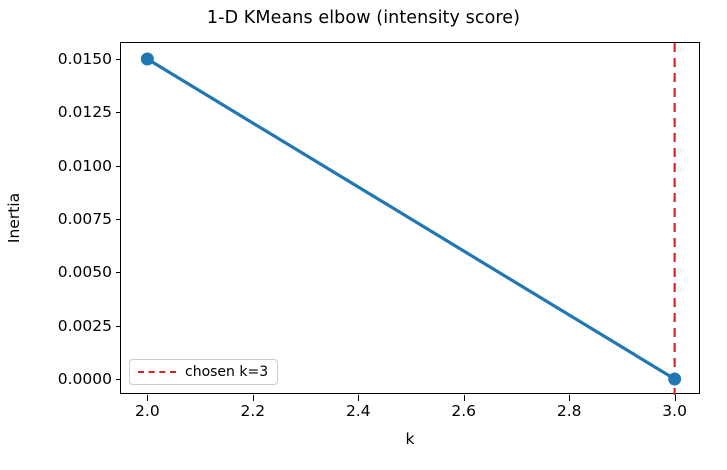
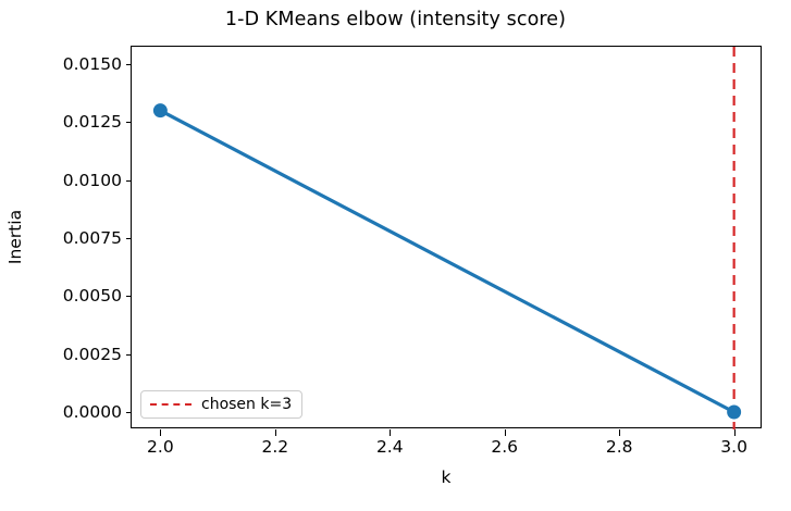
2.0: 0.015 -> 0.013
